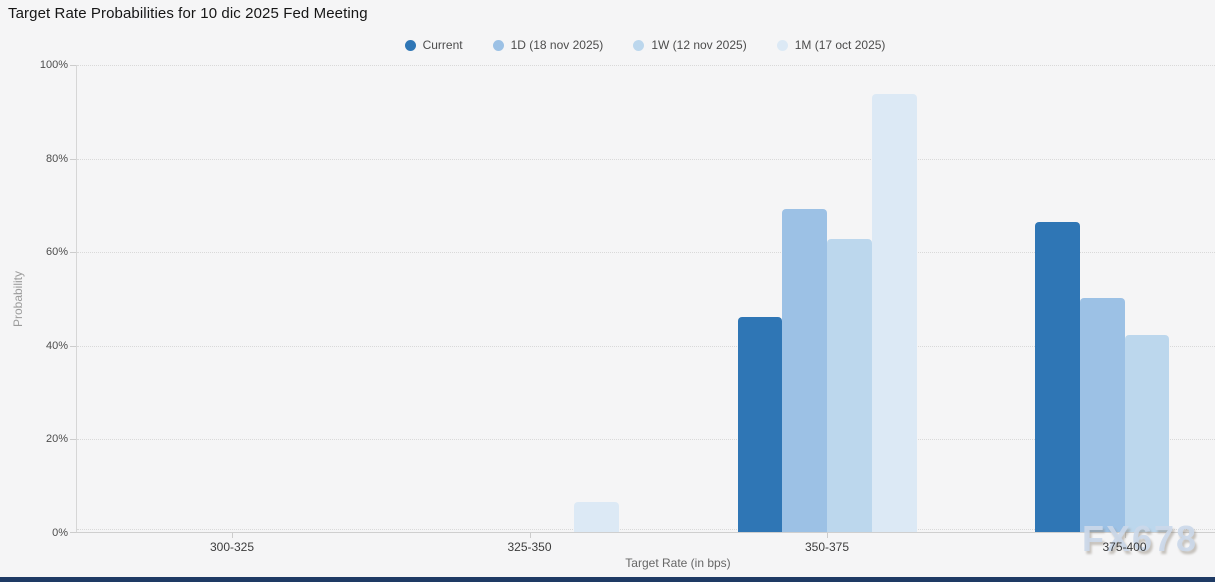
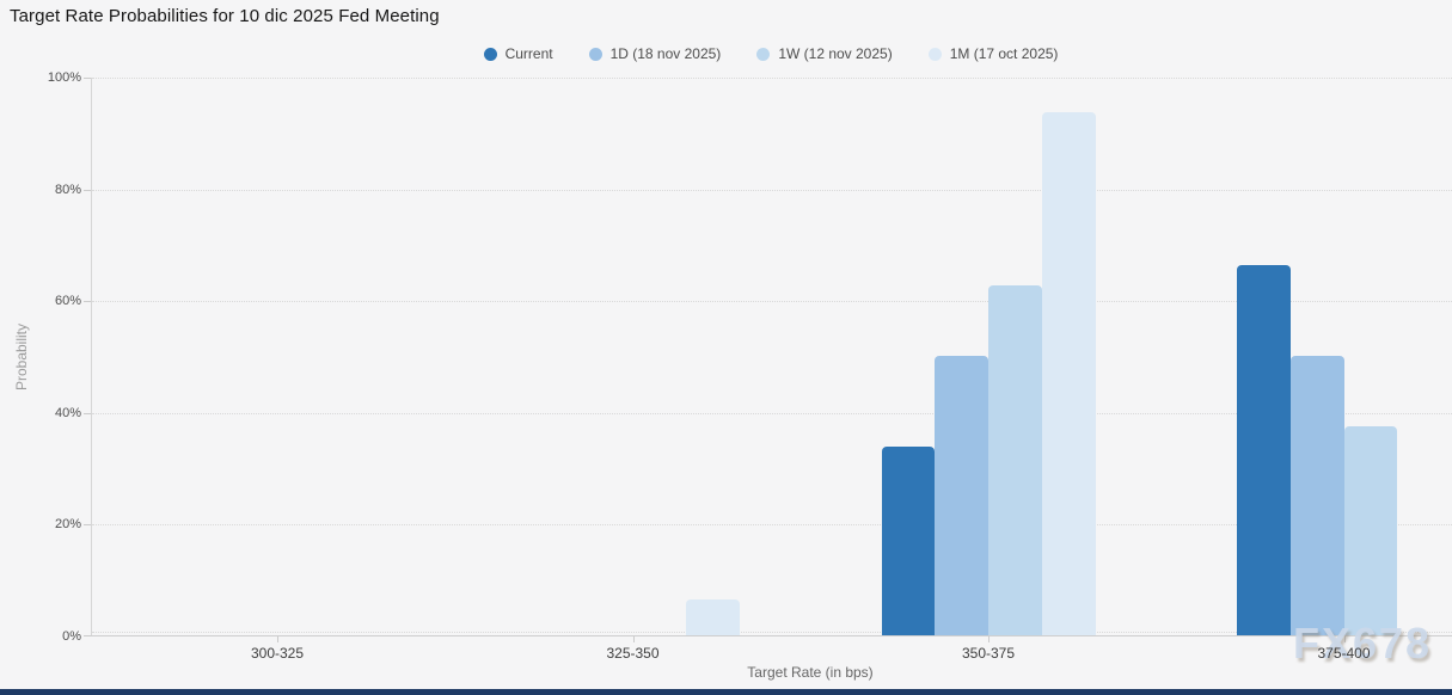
Current/350-375: 46% -> 34%
1D (18 nov 2025)/350-375: 69% -> 50%
1W (12 nov 2025)/375-400: 42% -> 37%
